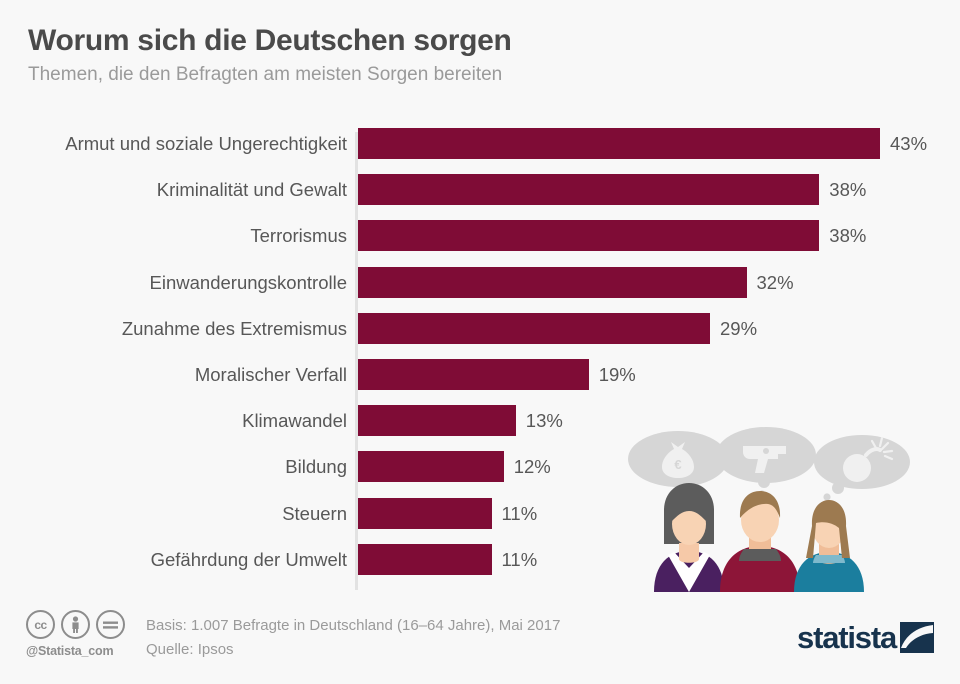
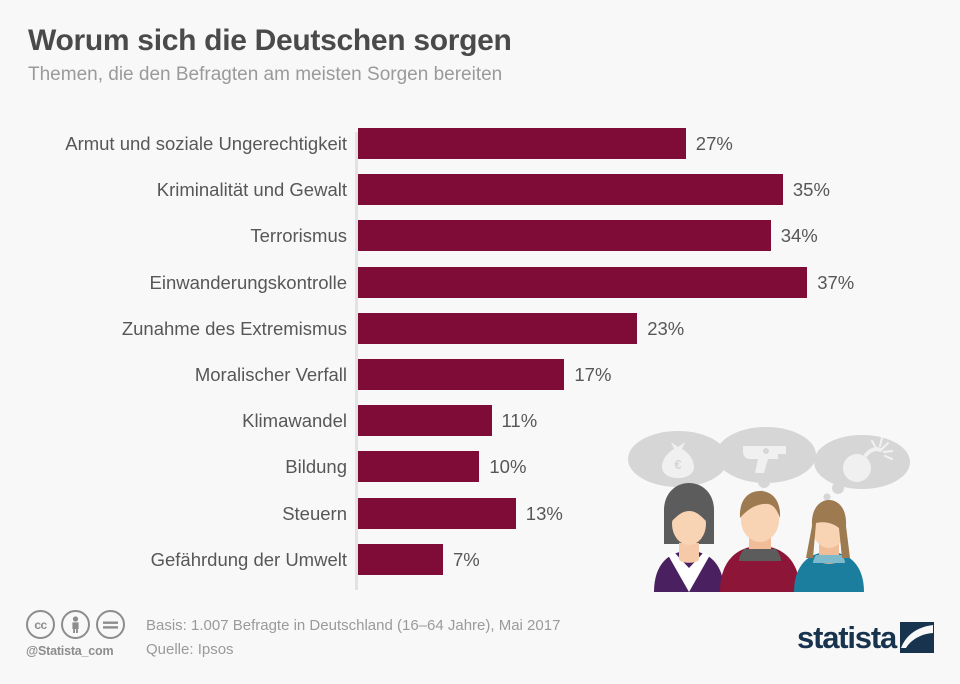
Armut und soziale Ungerechtigkeit: 43% -> 27%
Kriminalität und Gewalt: 38% -> 35%
Terrorismus: 38% -> 34%
Einwanderungskontrolle: 32% -> 37%
Zunahme des Extremismus: 29% -> 23%
Moralischer Verfall: 19% -> 17%
Klimawandel: 13% -> 11%
Bildung: 12% -> 10%
Steuern: 11% -> 13%
Gefährdung der Umwelt: 11% -> 7%
